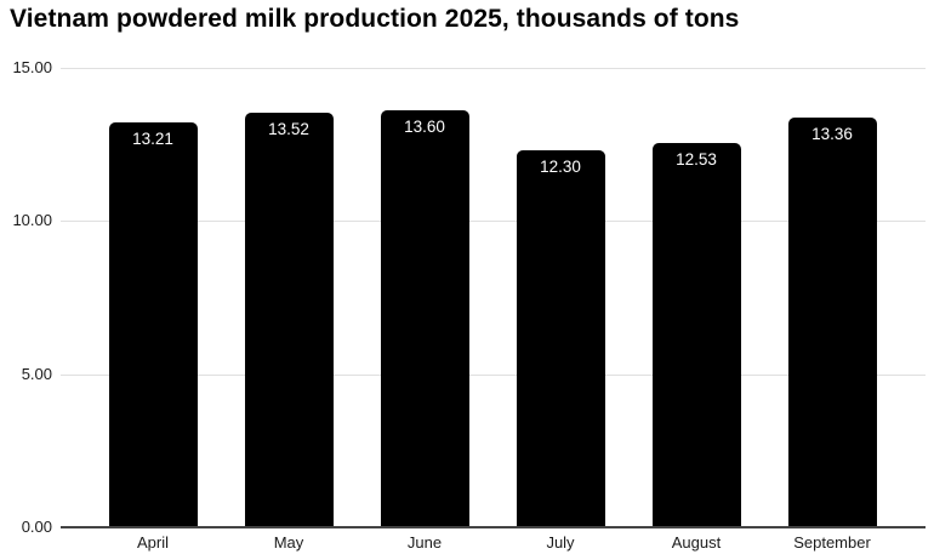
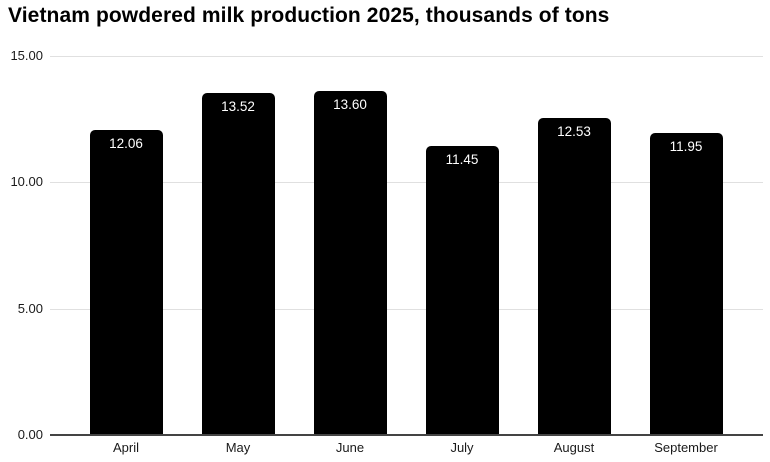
April: 13.21 -> 12.06
July: 12.30 -> 11.45
September: 13.36 -> 11.95
